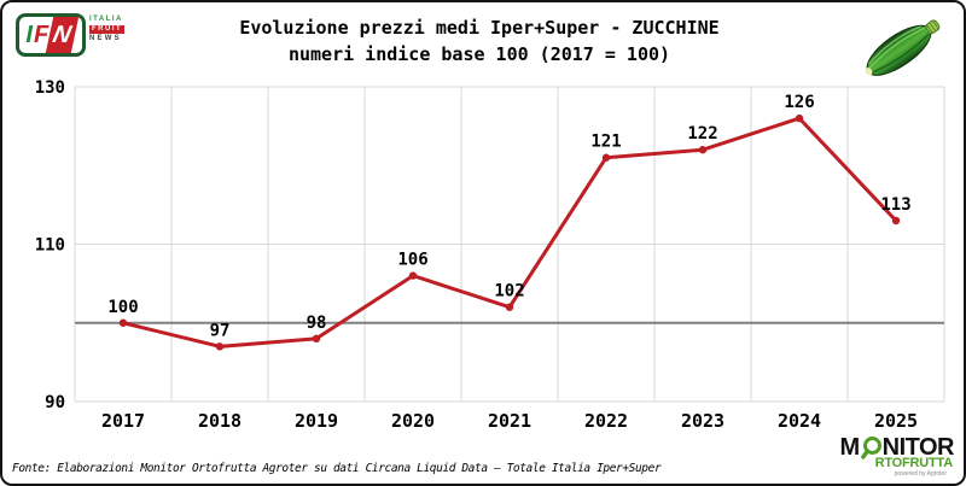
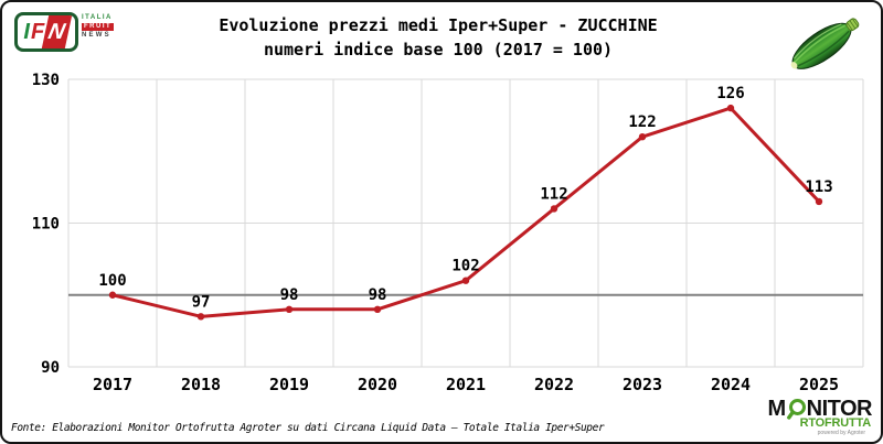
2020: 106 -> 98
2022: 121 -> 112
